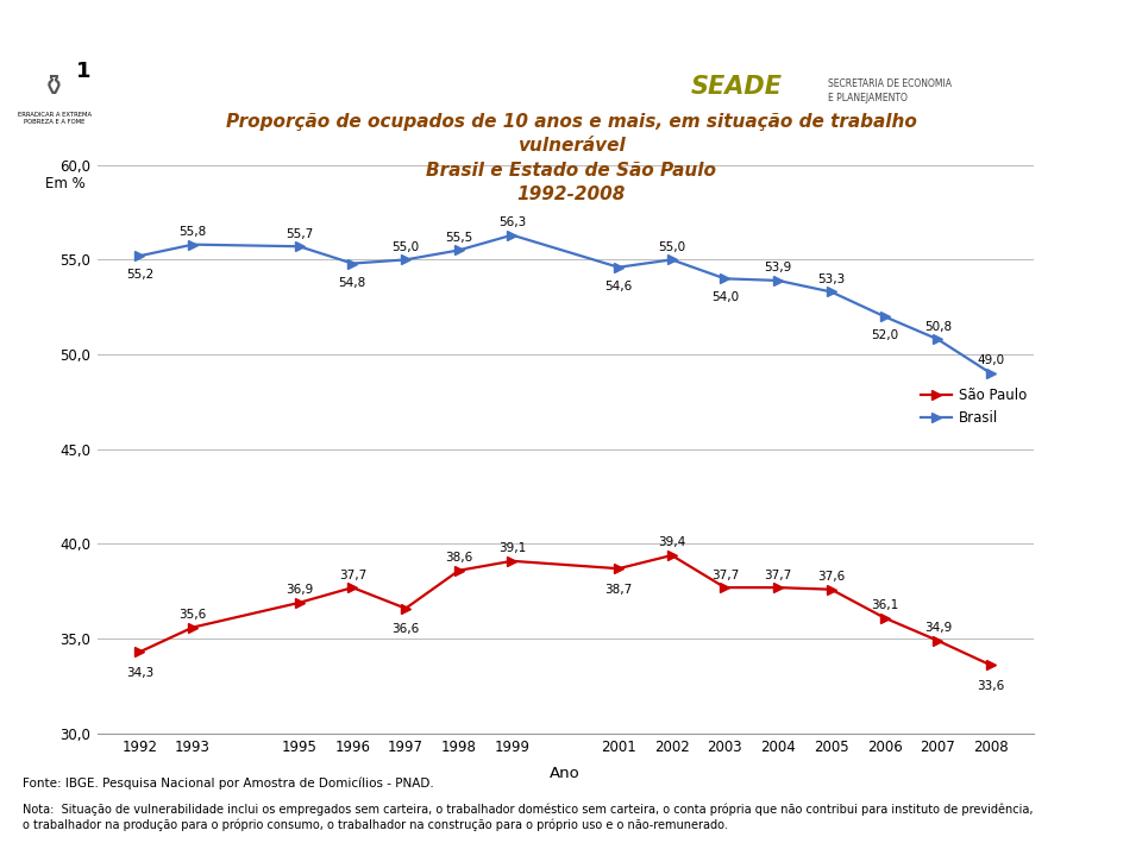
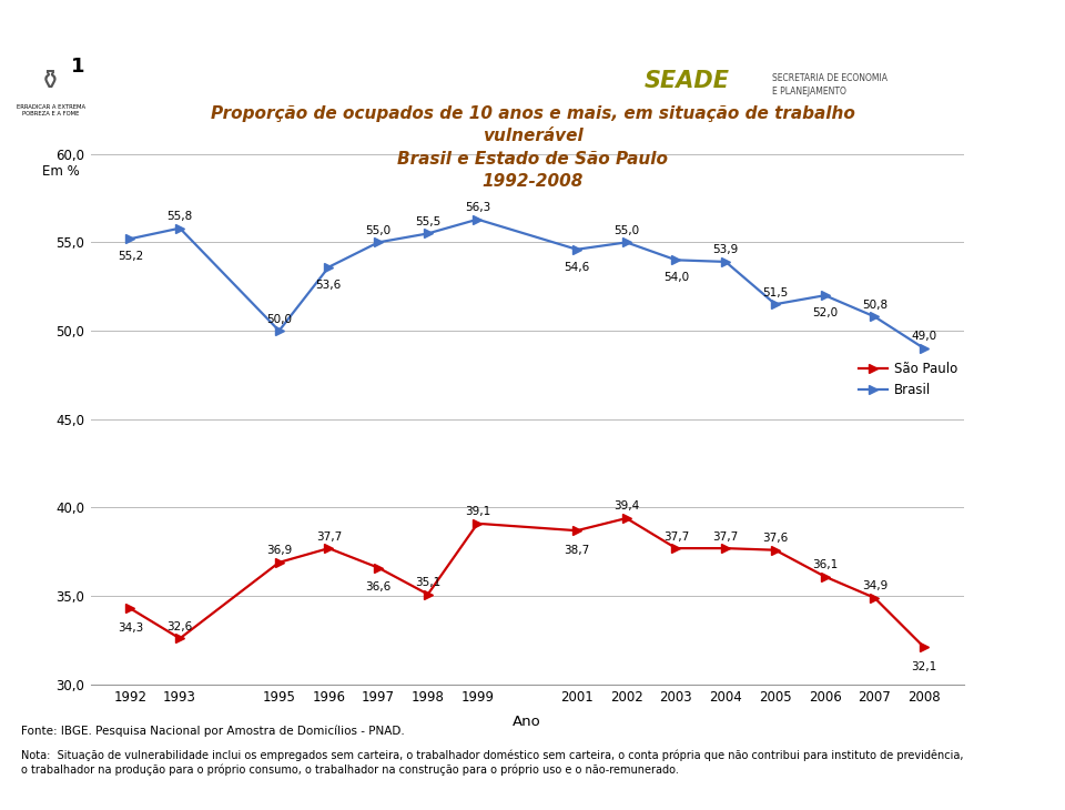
São Paulo/1993: 35,6 -> 32,6
Brasil/1995: 55,7 -> 50,0
Brasil/1996: 54,8 -> 53,6
São Paulo/1998: 38,6 -> 35,1
Brasil/2005: 53,3 -> 51,5
São Paulo/2008: 33,6 -> 32,1
